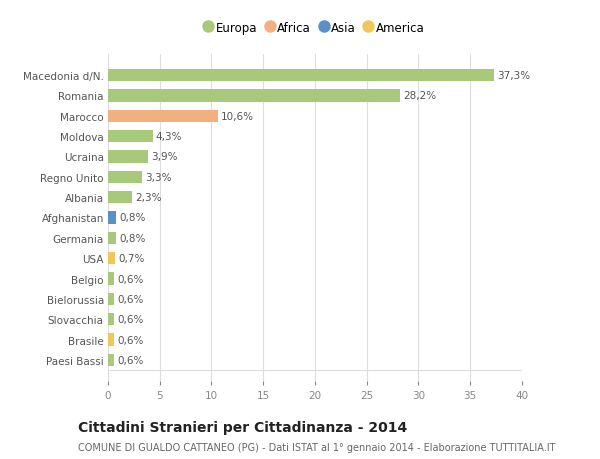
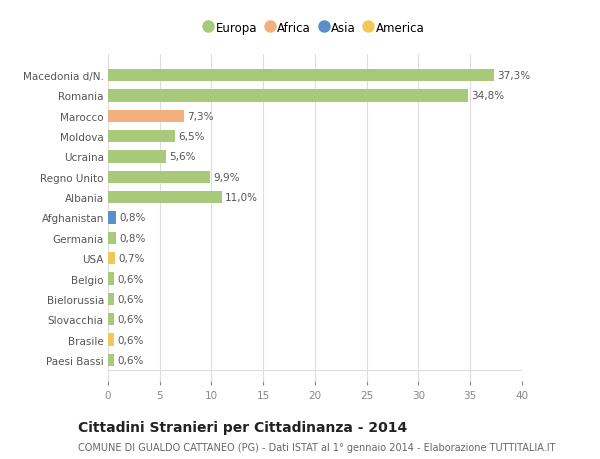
Romania: 28,2% -> 34,8%
Marocco: 10,6% -> 7,3%
Moldova: 4,3% -> 6,5%
Ucraina: 3,9% -> 5,6%
Regno Unito: 3,3% -> 9,9%
Albania: 2,3% -> 11,0%
